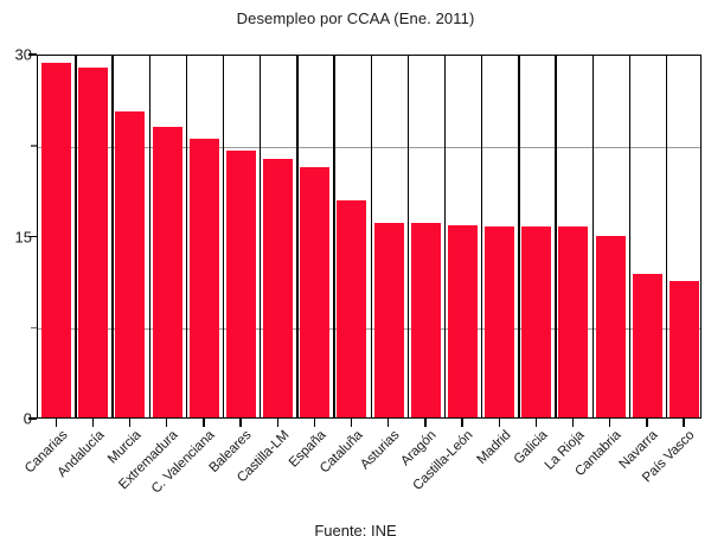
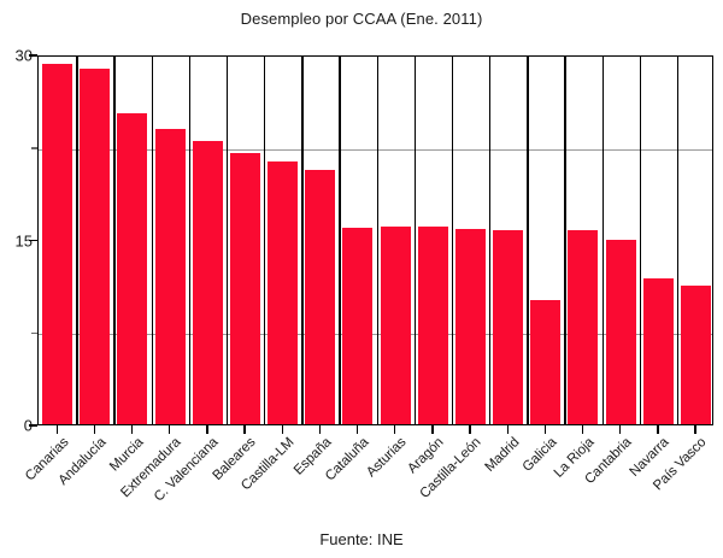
Cataluña: 17.9 -> 15.9
Galicia: 15.7 -> 10.1
